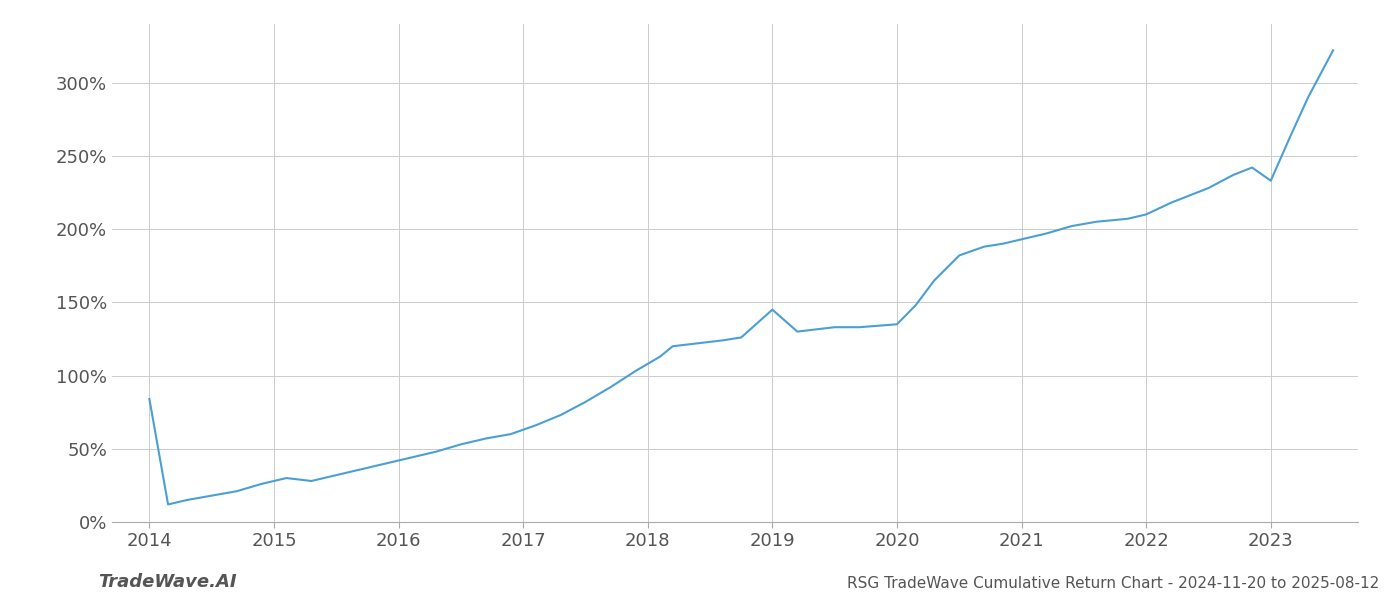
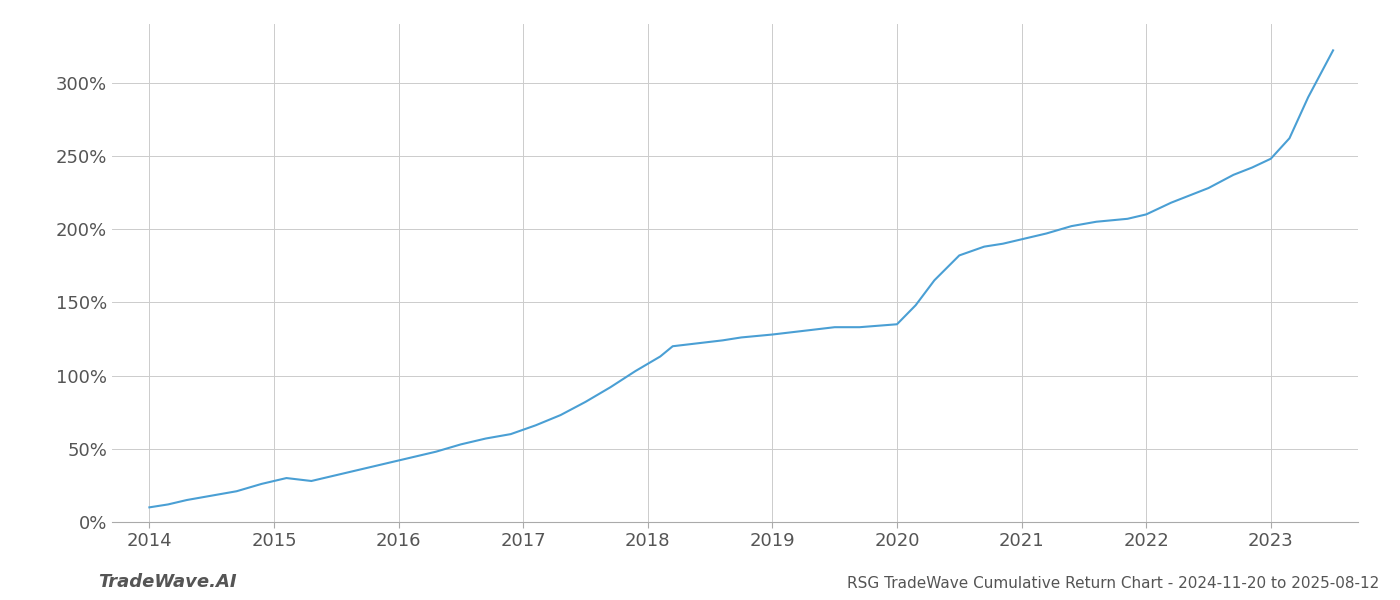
2014: 84% -> 10%
2019: 145% -> 128%
2023: 233% -> 248%
